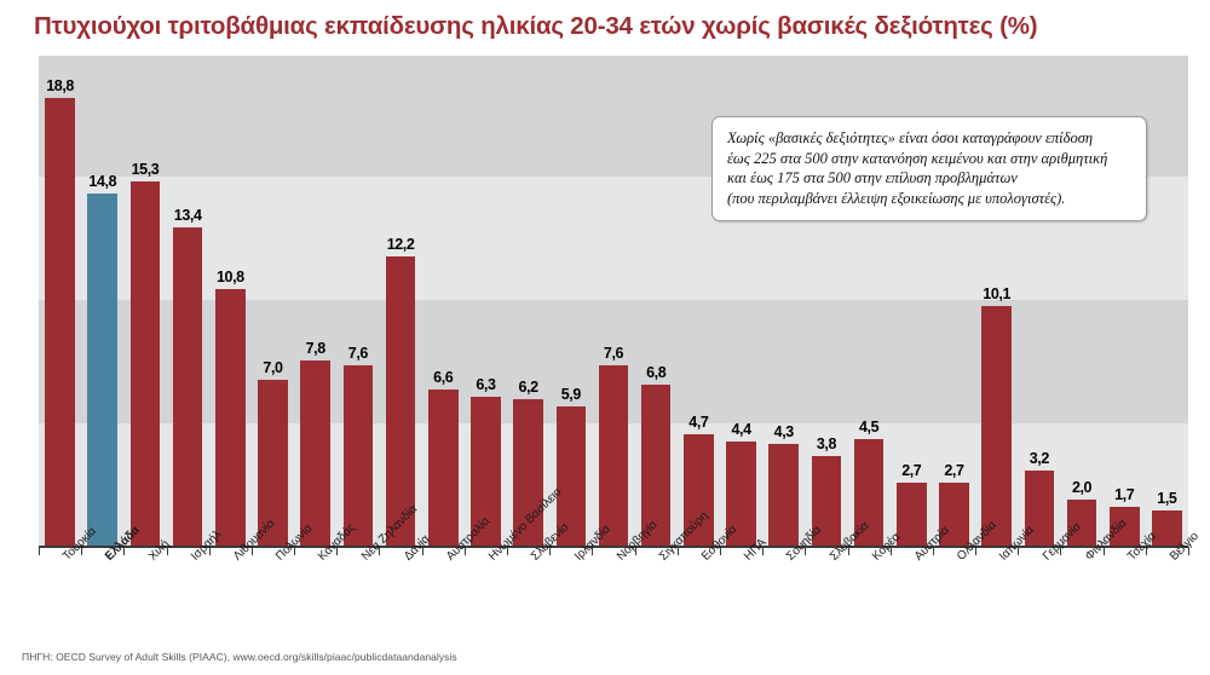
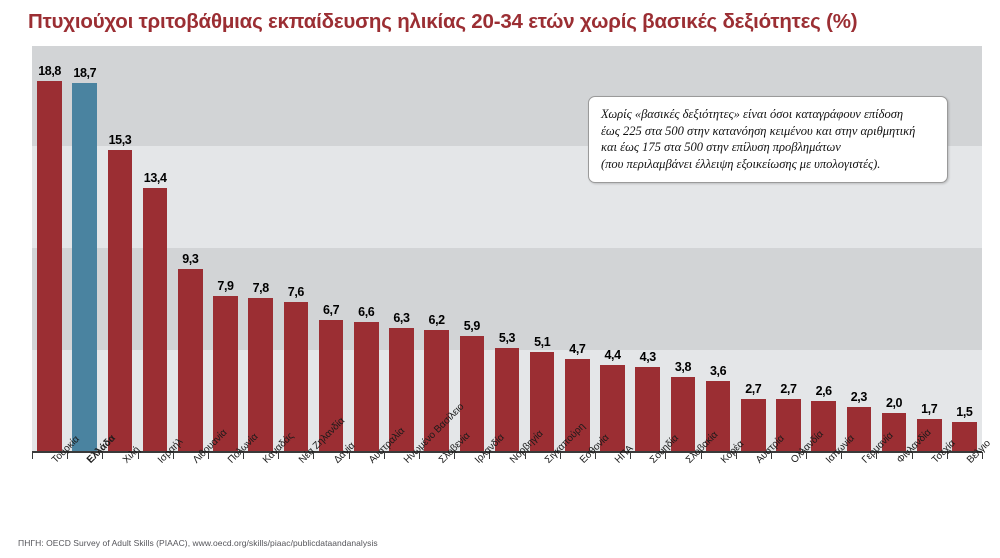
Ελλάδα: 14,8 -> 18,7
Λιθουανία: 10,8 -> 9,3
Πολωνία: 7,0 -> 7,9
Δανία: 12,2 -> 6,7
Νορβηγία: 7,6 -> 5,3
Σιγκαπούρη: 6,8 -> 5,1
Κορέα: 4,5 -> 3,6
Ιαπωνία: 10,1 -> 2,6
Γερμανία: 3,2 -> 2,3
